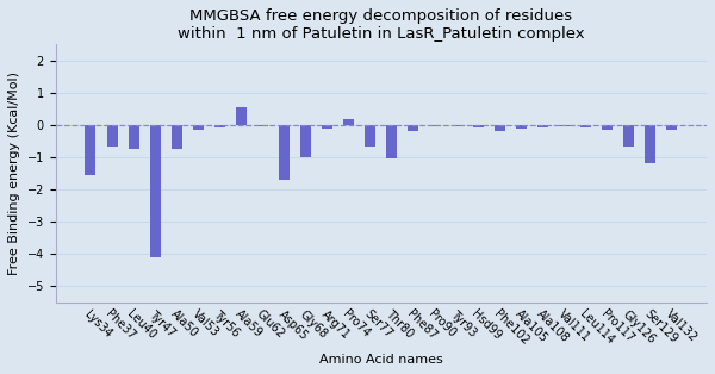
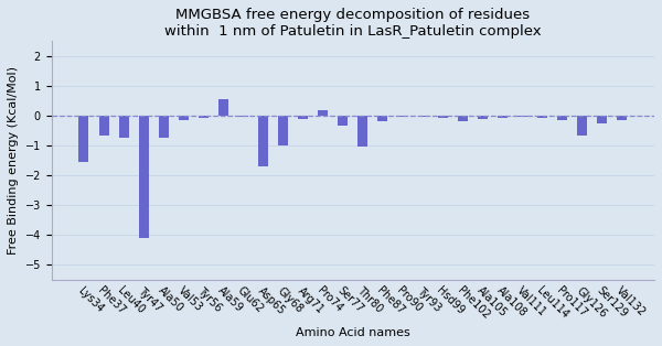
Ser77: -0.65 -> -0.35
Ser129: -1.20 -> -0.25
